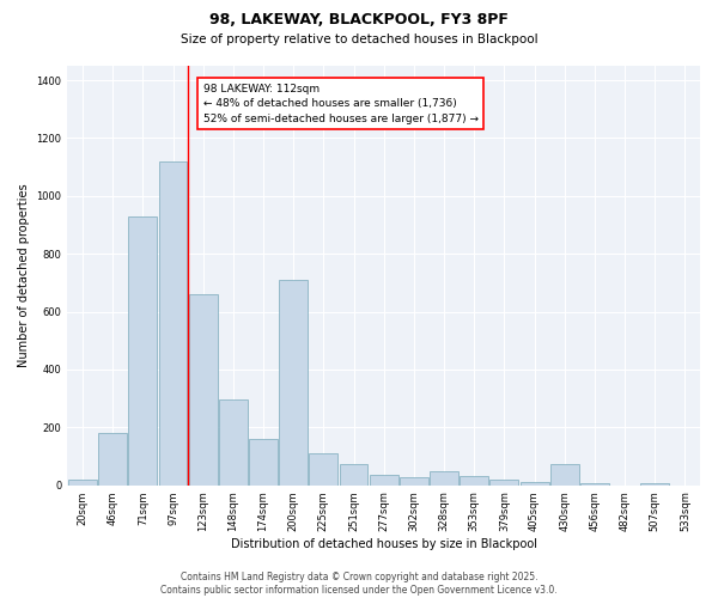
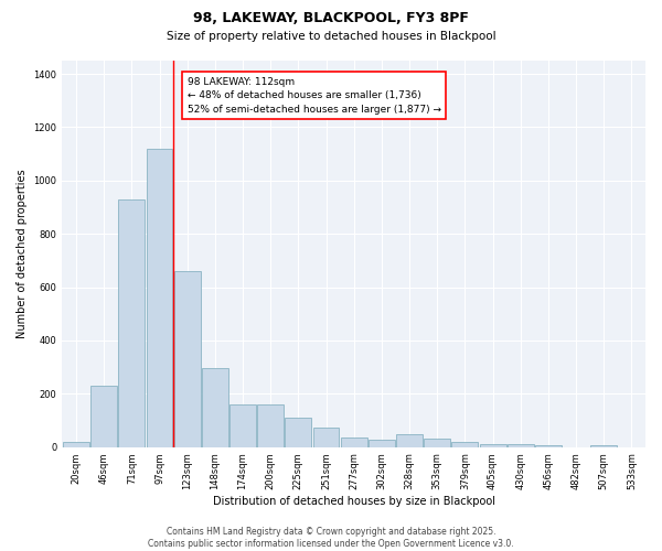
46sqm: 180 -> 230
200sqm: 710 -> 160
430sqm: 75 -> 10
